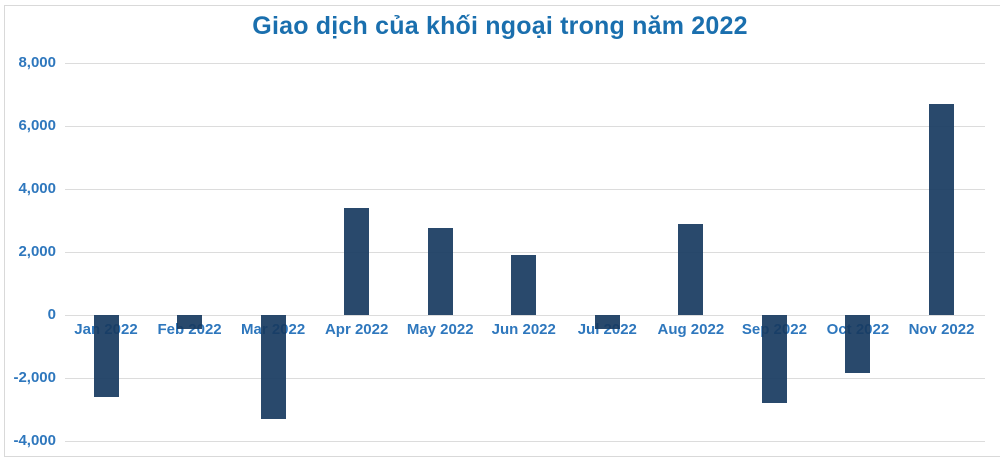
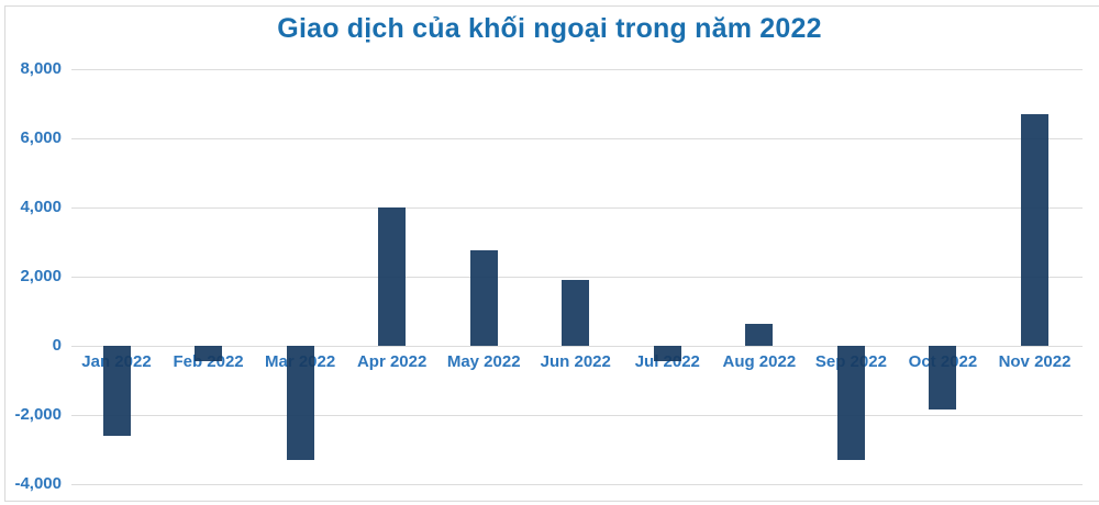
Apr 2022: 3400 -> 4000
Aug 2022: 2900 -> 600
Sep 2022: -2800 -> -3300
